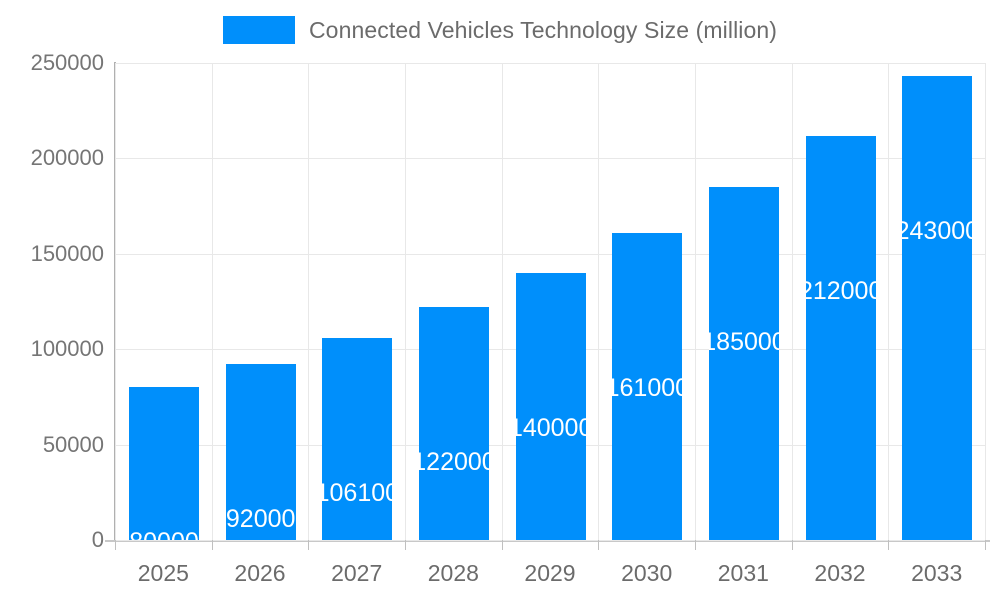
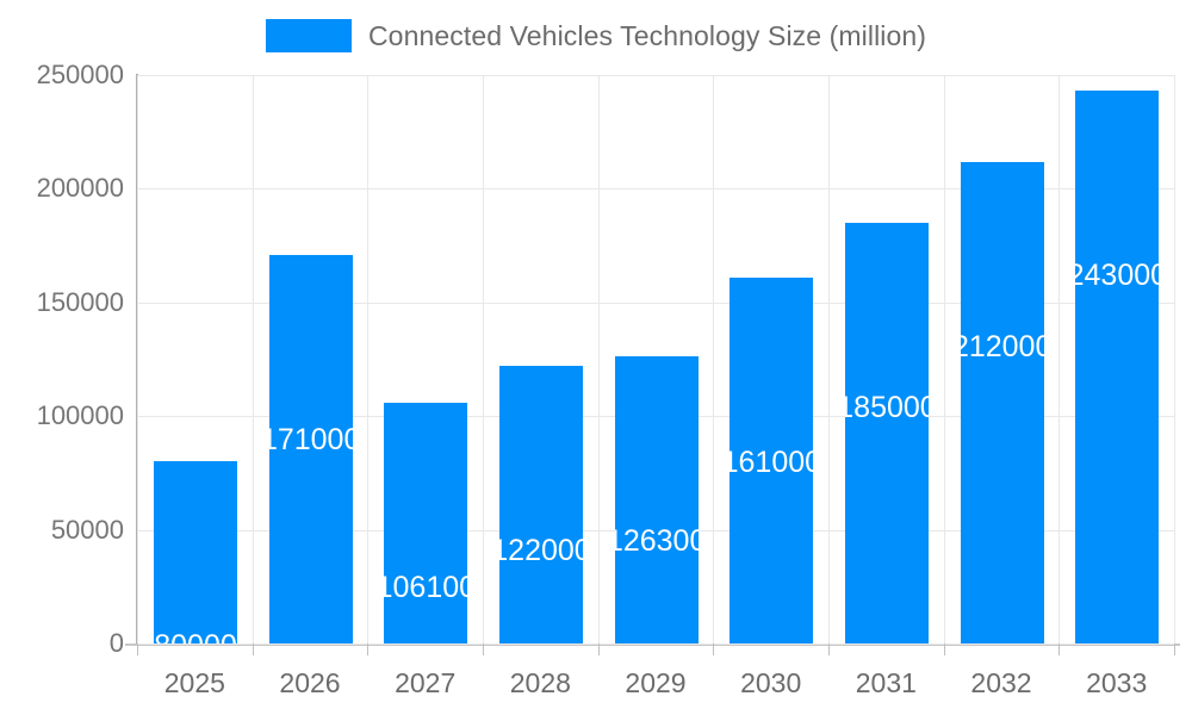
2026: 92000 -> 171000
2029: 140000 -> 126300
